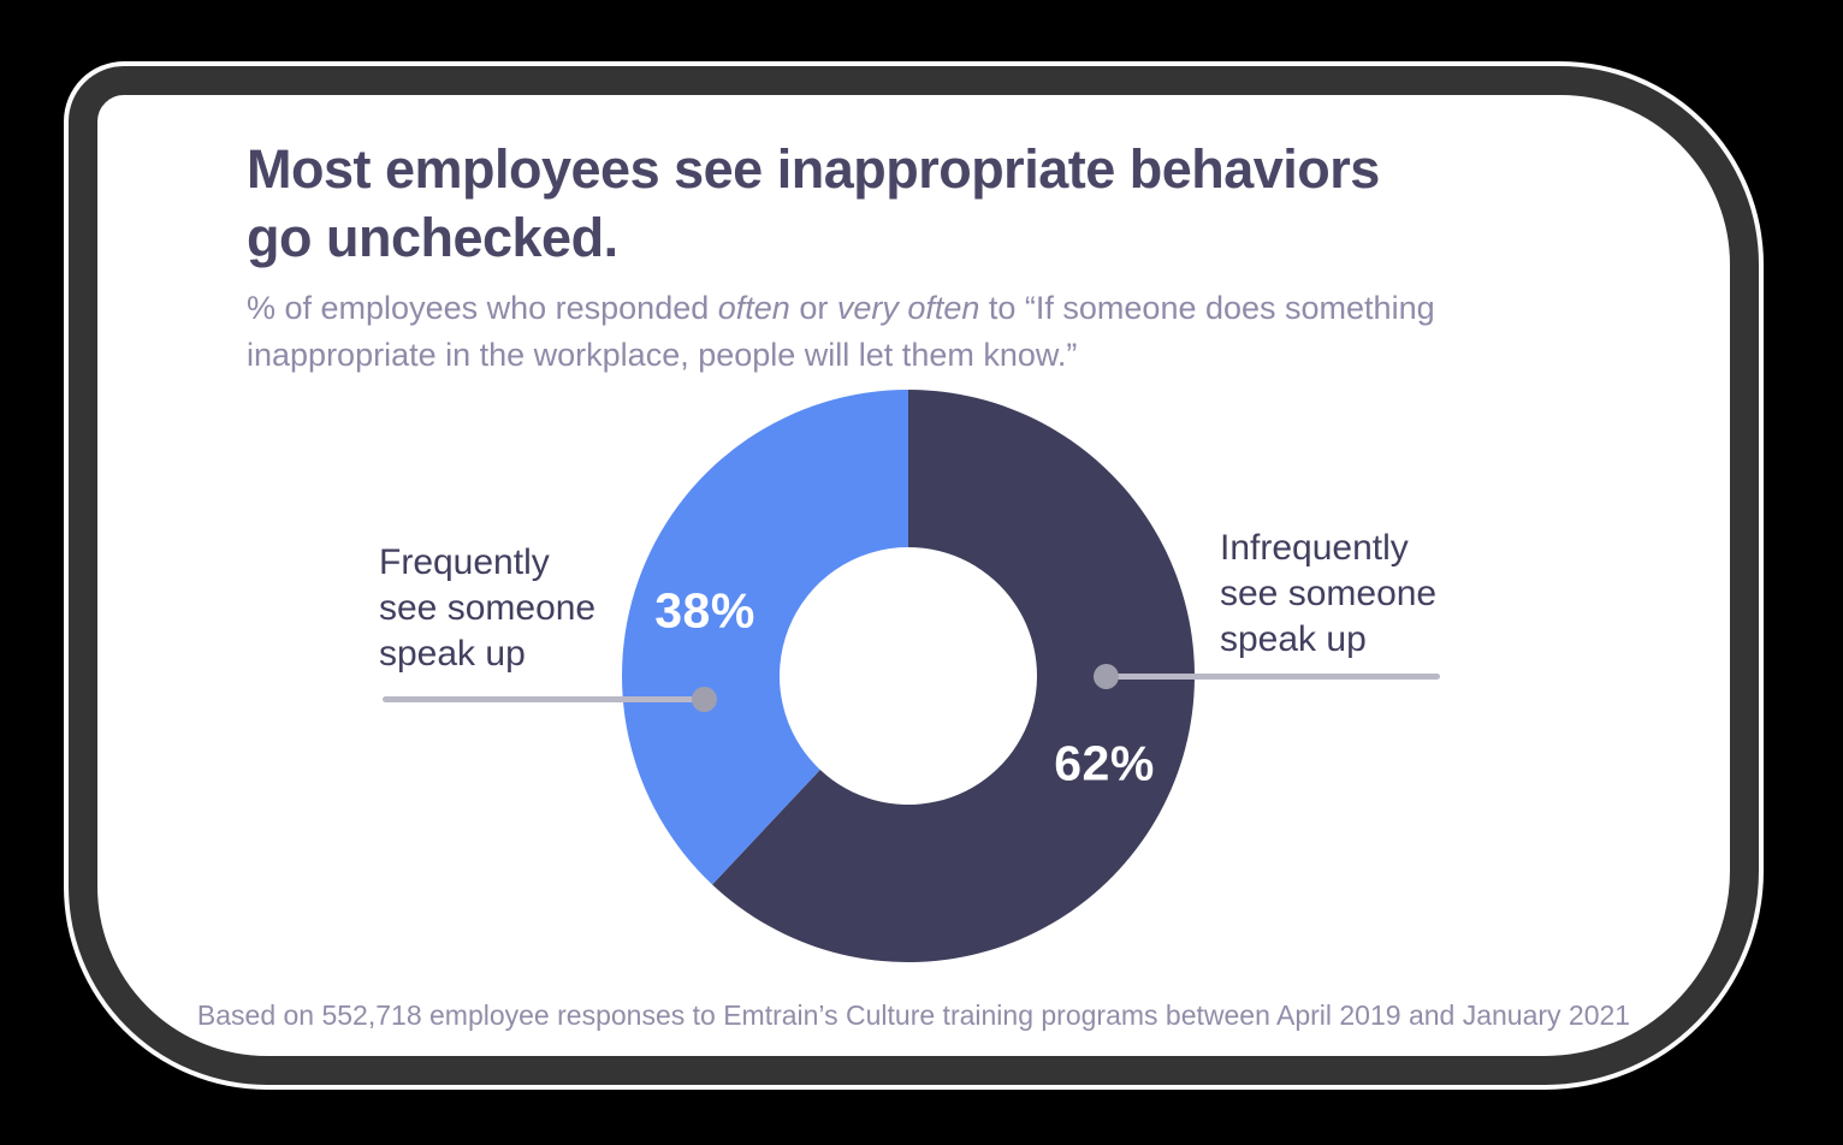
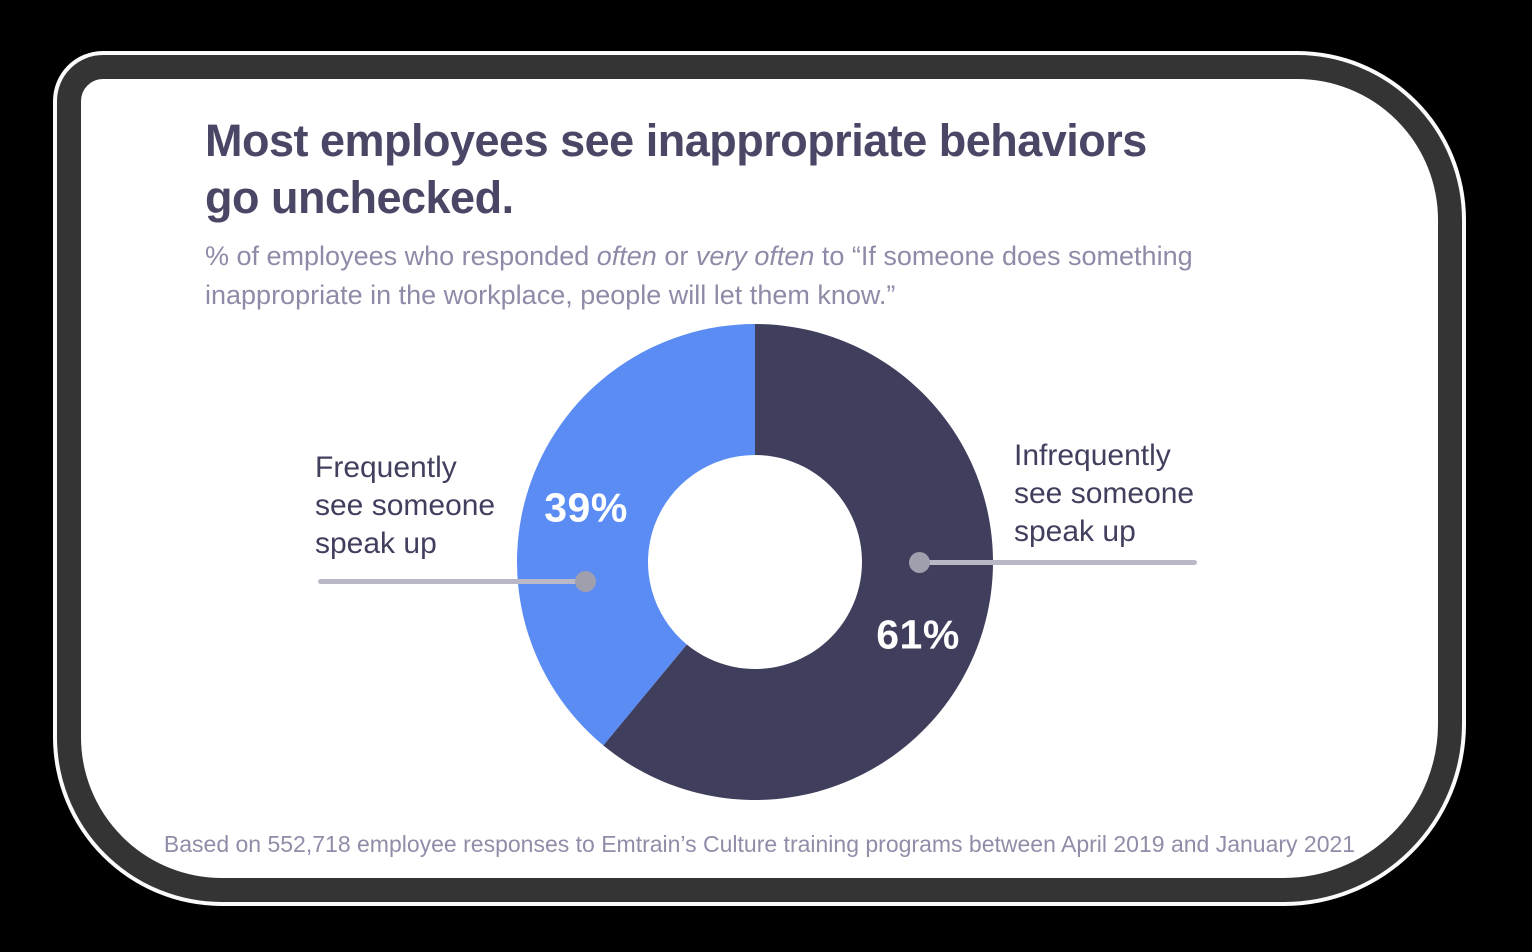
Infrequently see someone speak up: 62% -> 61%
Frequently see someone speak up: 38% -> 39%
